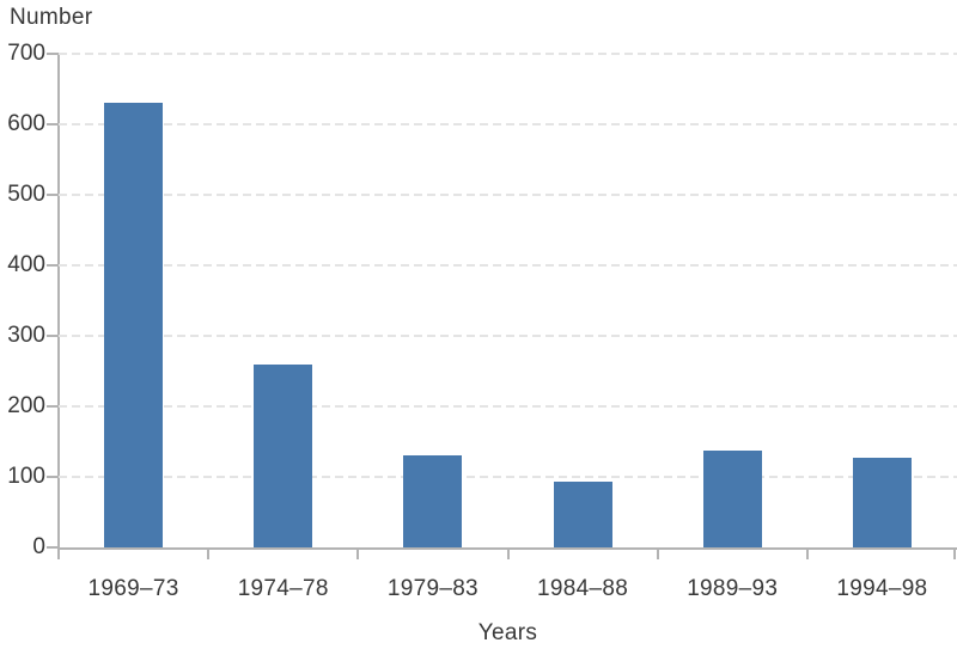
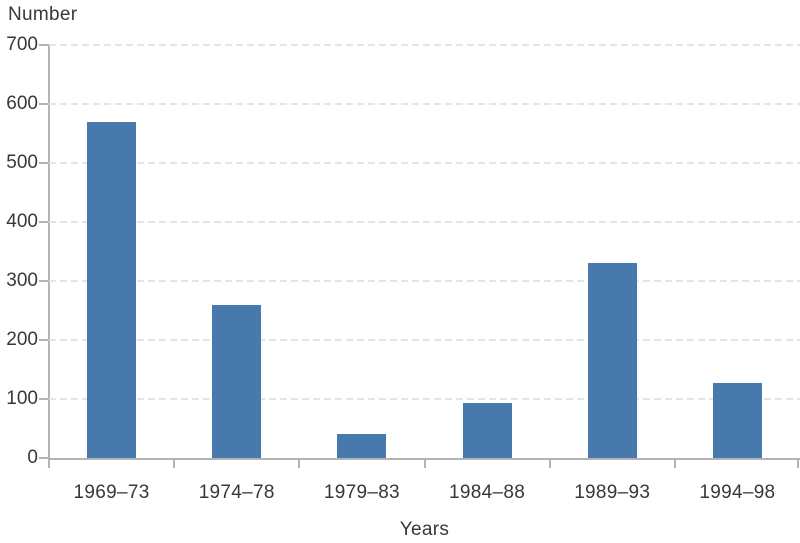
1969–73: 630 -> 570
1979–83: 130 -> 40
1989–93: 140 -> 330
